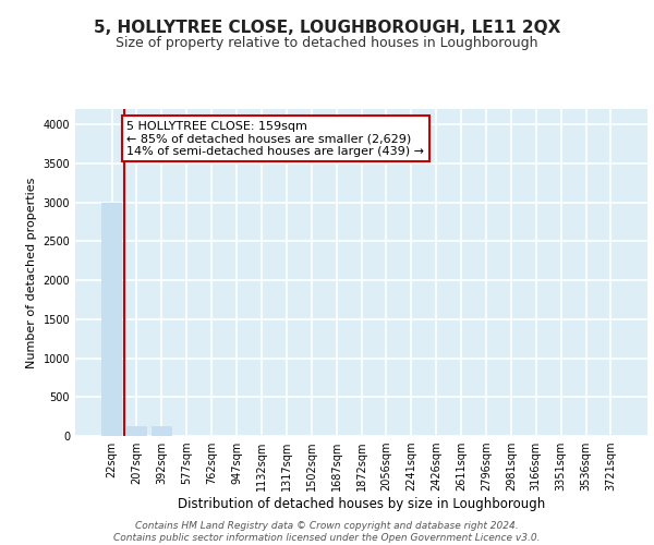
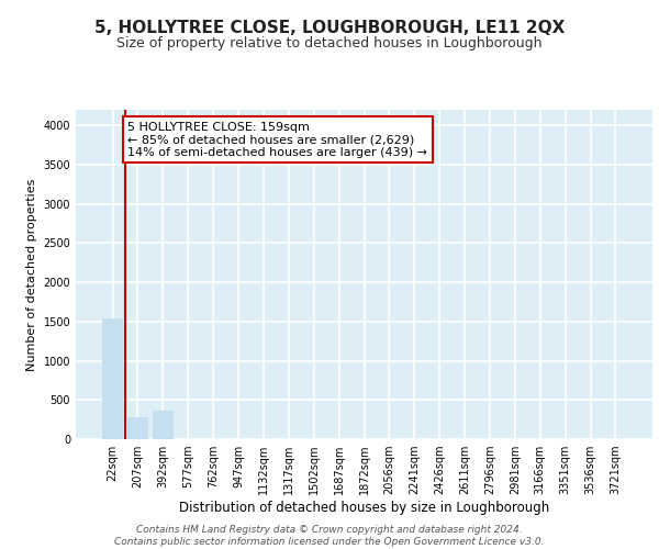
22sqm: 3000 -> 1540
207sqm: 130 -> 280
392sqm: 120 -> 360
